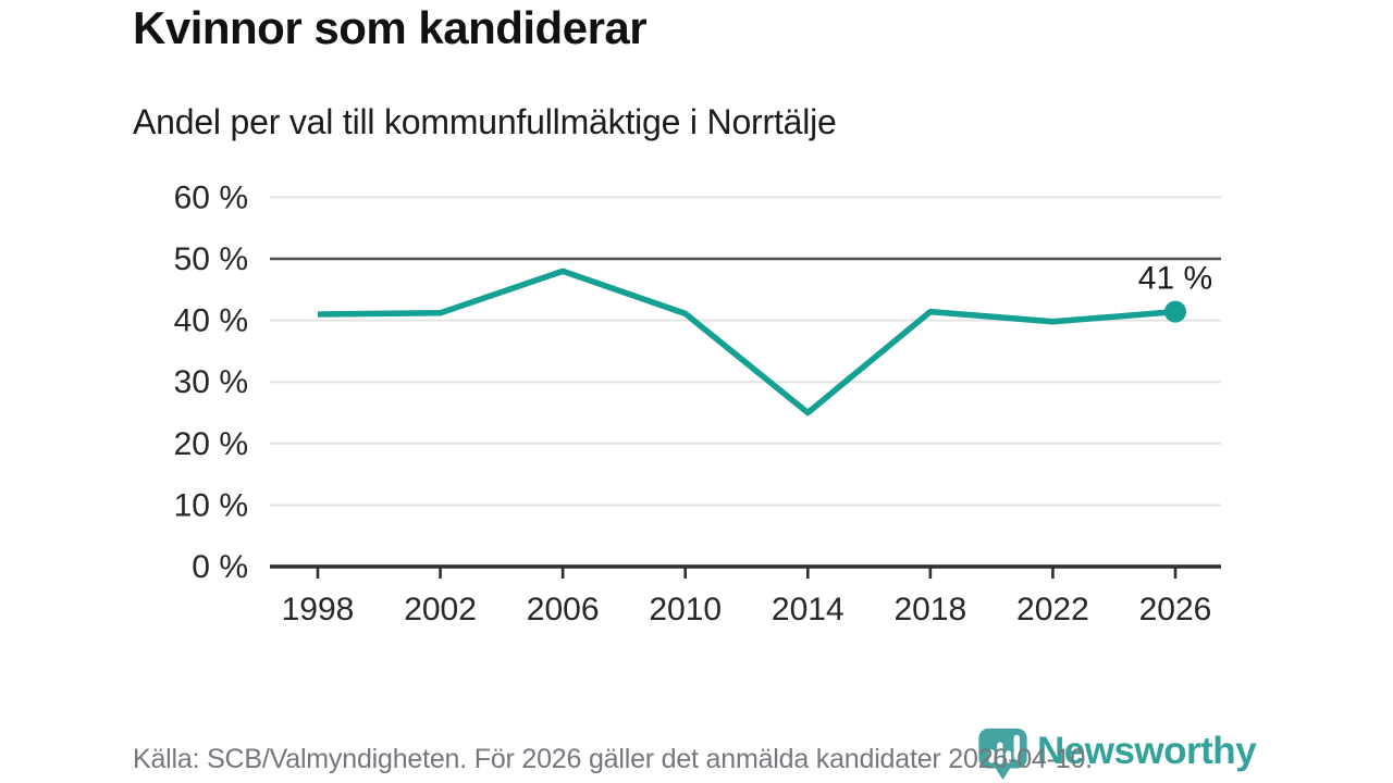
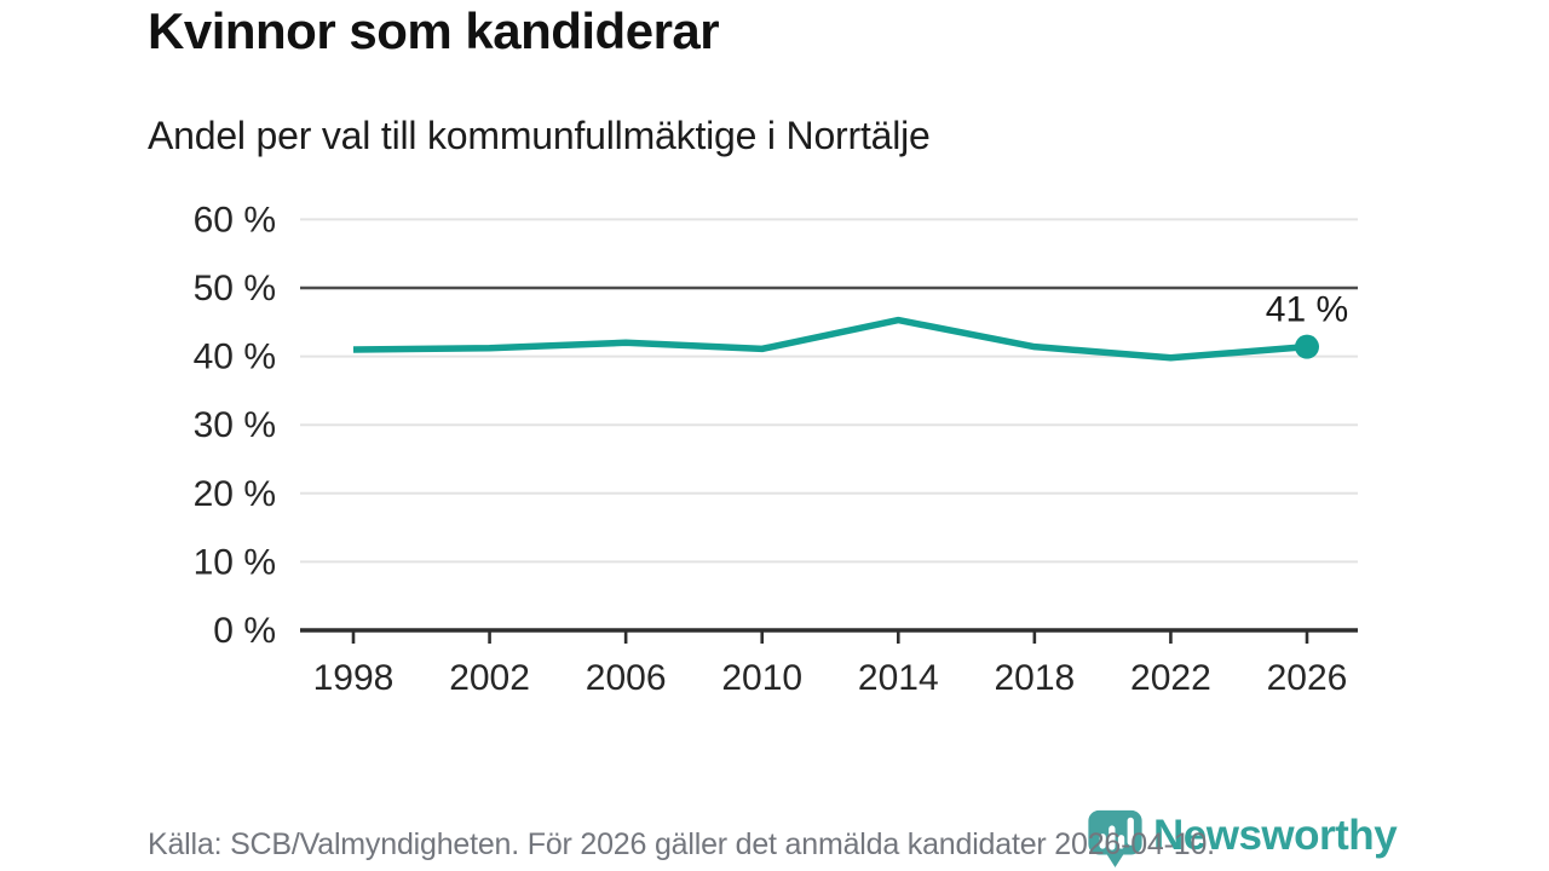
2006: 48% -> 42%
2014: 25% -> 45%
